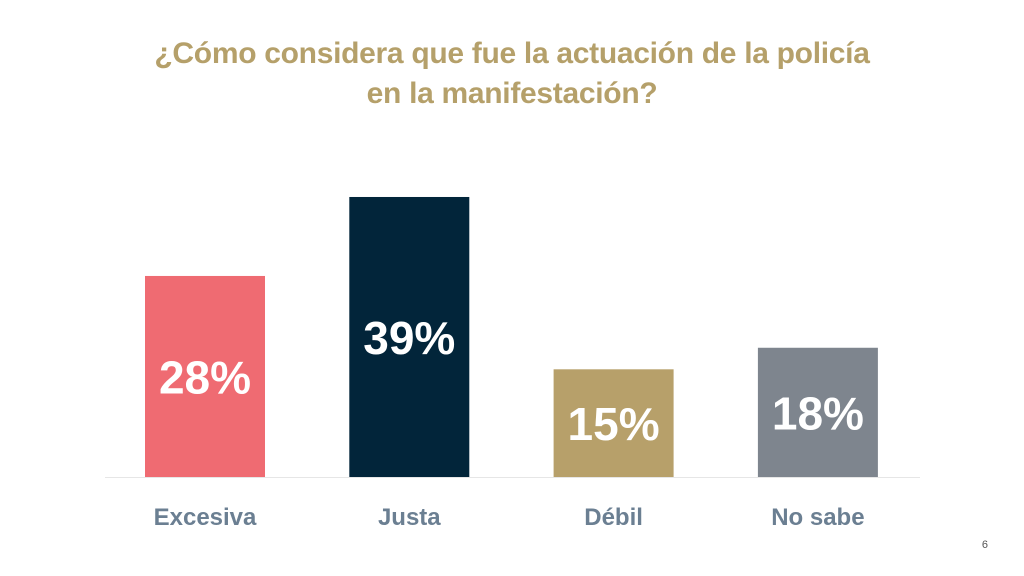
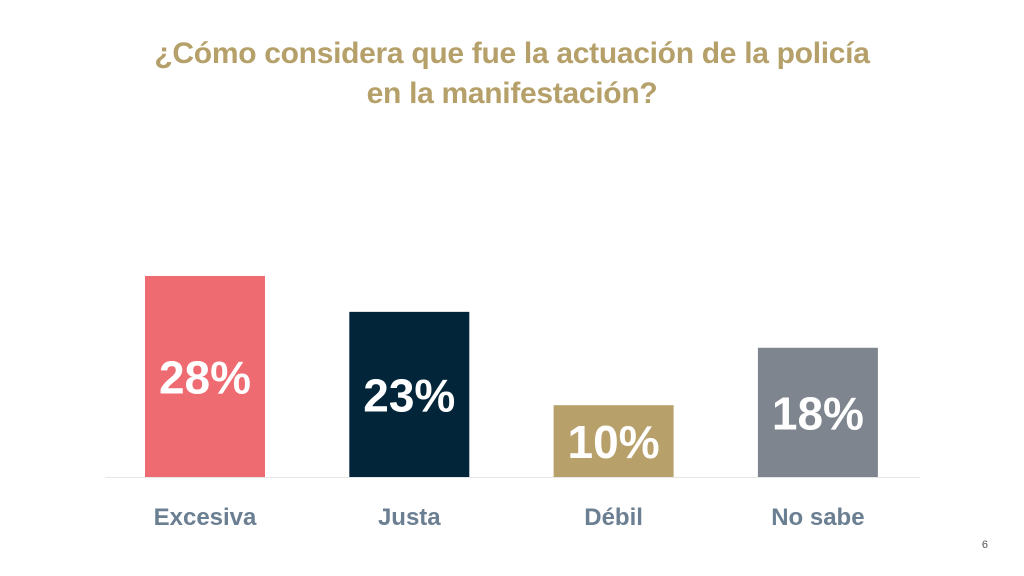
Justa: 39% -> 23%
Débil: 15% -> 10%
